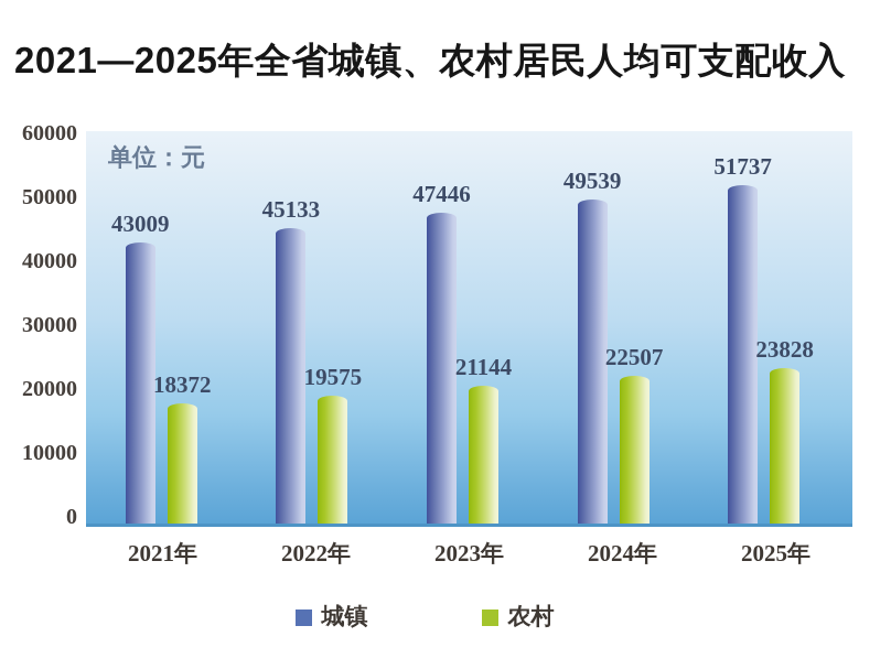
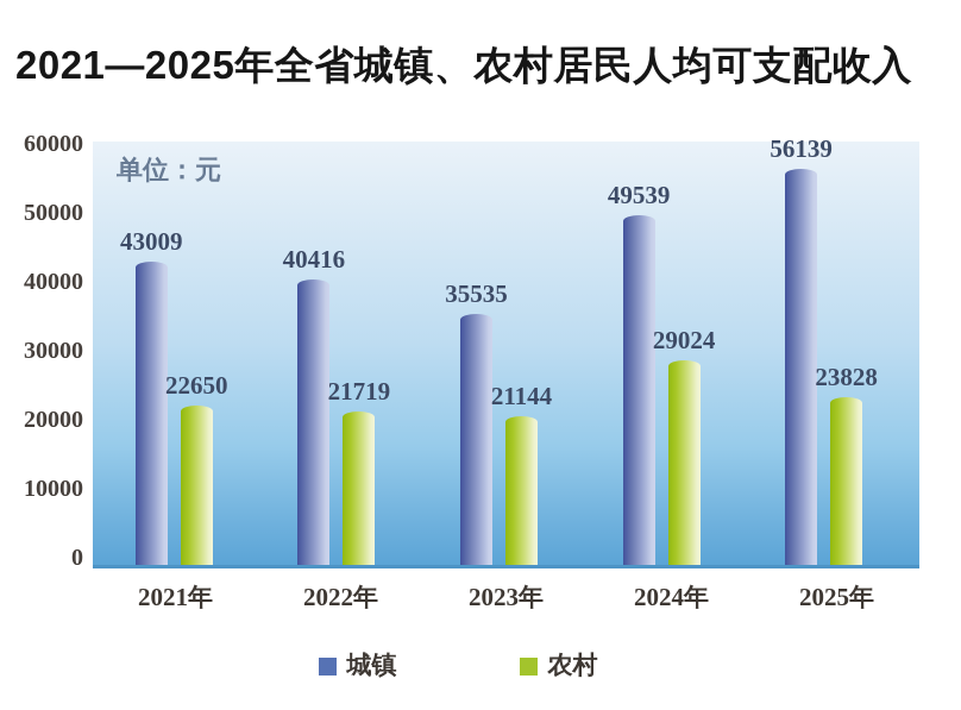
农村/2021年: 18372 -> 22650
城镇/2022年: 45133 -> 40416
农村/2022年: 19575 -> 21719
城镇/2023年: 47446 -> 35535
农村/2024年: 22507 -> 29024
城镇/2025年: 51737 -> 56139
